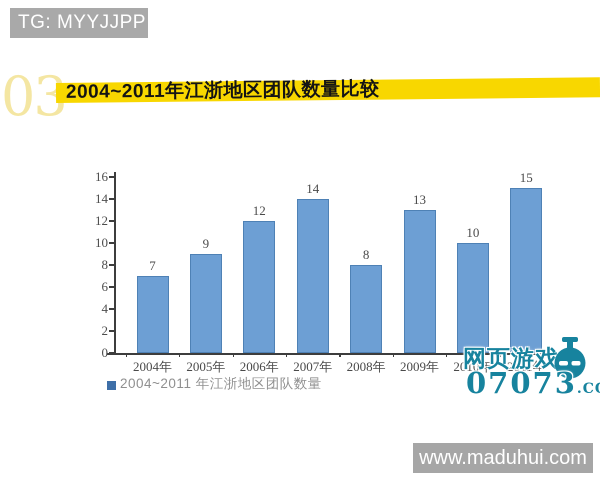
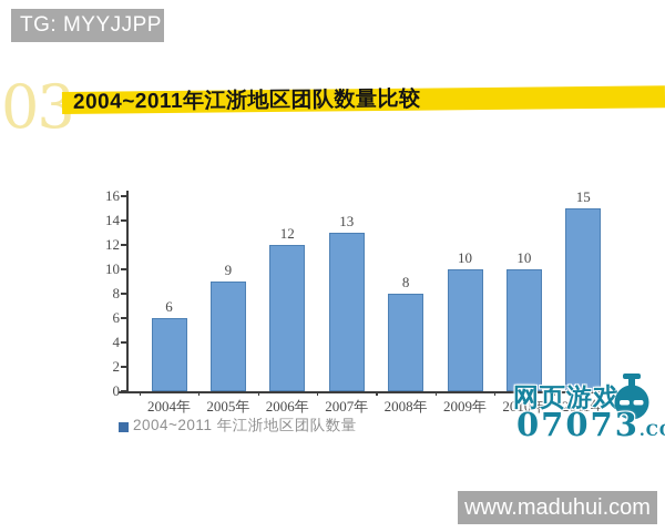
2004年: 7 -> 6
2007年: 14 -> 13
2009年: 13 -> 10
